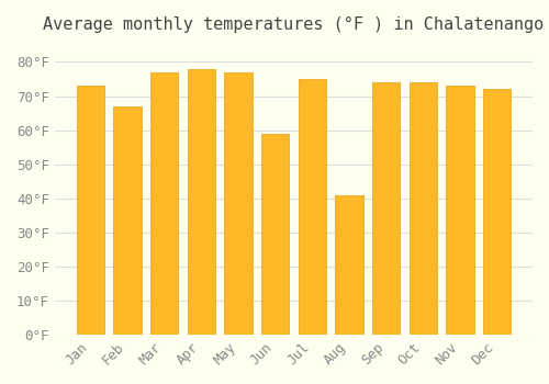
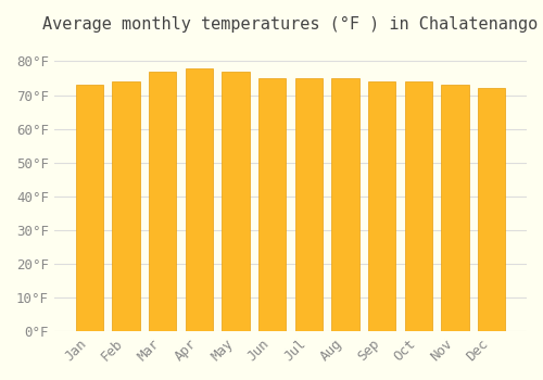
Feb: 67°F -> 74°F
Jun: 59°F -> 75°F
Aug: 41°F -> 75°F
